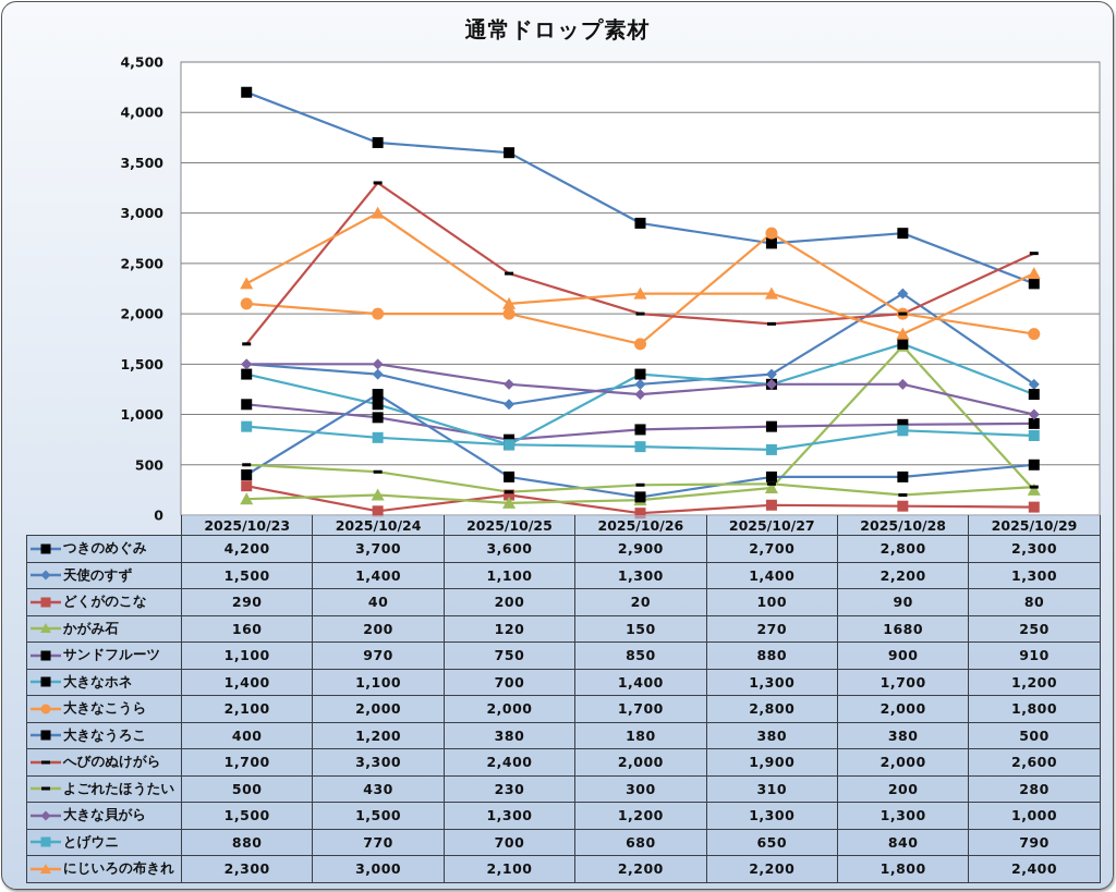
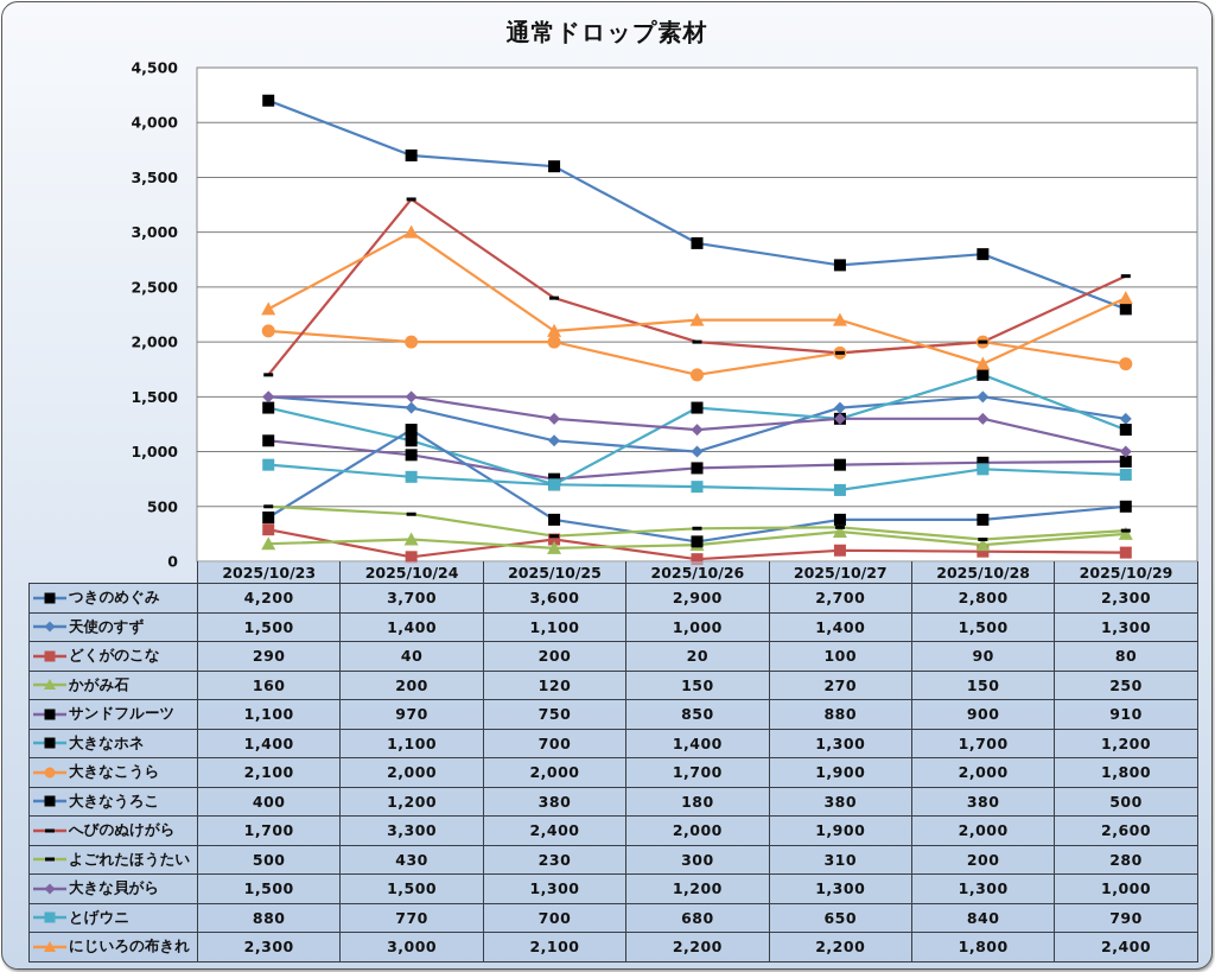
天使のすず/2025/10/26: 1,300 -> 1,000
大きなこうら/2025/10/27: 2,800 -> 1,900
天使のすず/2025/10/28: 2,200 -> 1,500
かがみ石/2025/10/28: 1680 -> 150
